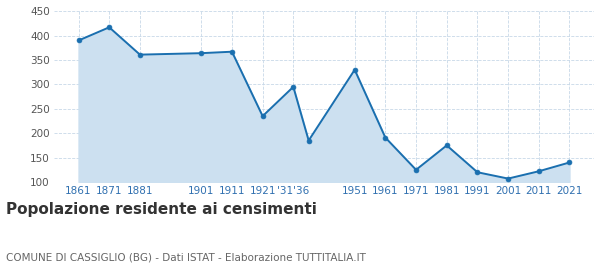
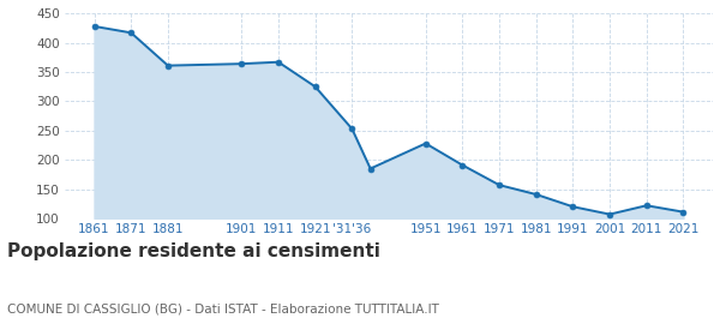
1861: 390 -> 428
1921: 235 -> 325
'31'36: 295 -> 253
1951: 330 -> 228
1971: 125 -> 157
1981: 175 -> 141
2021: 140 -> 111
